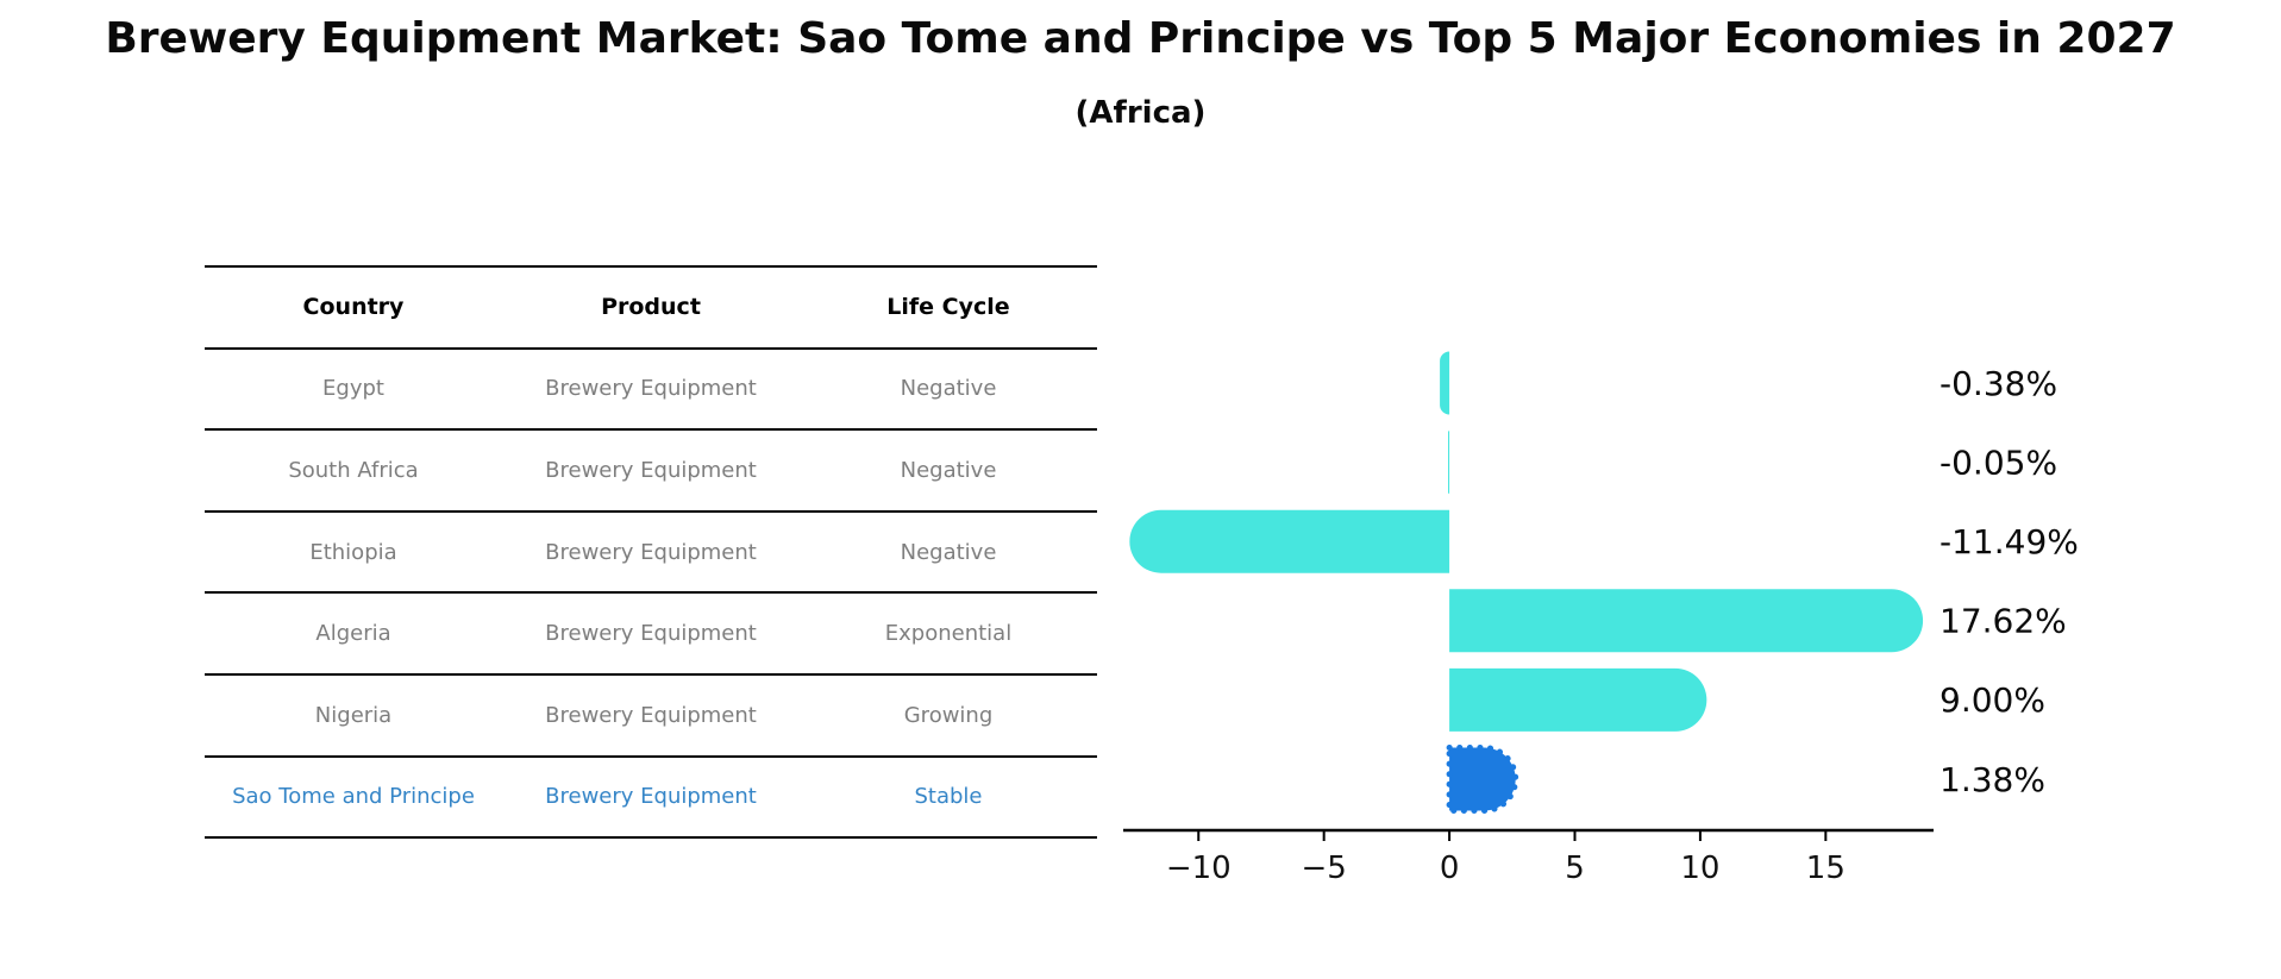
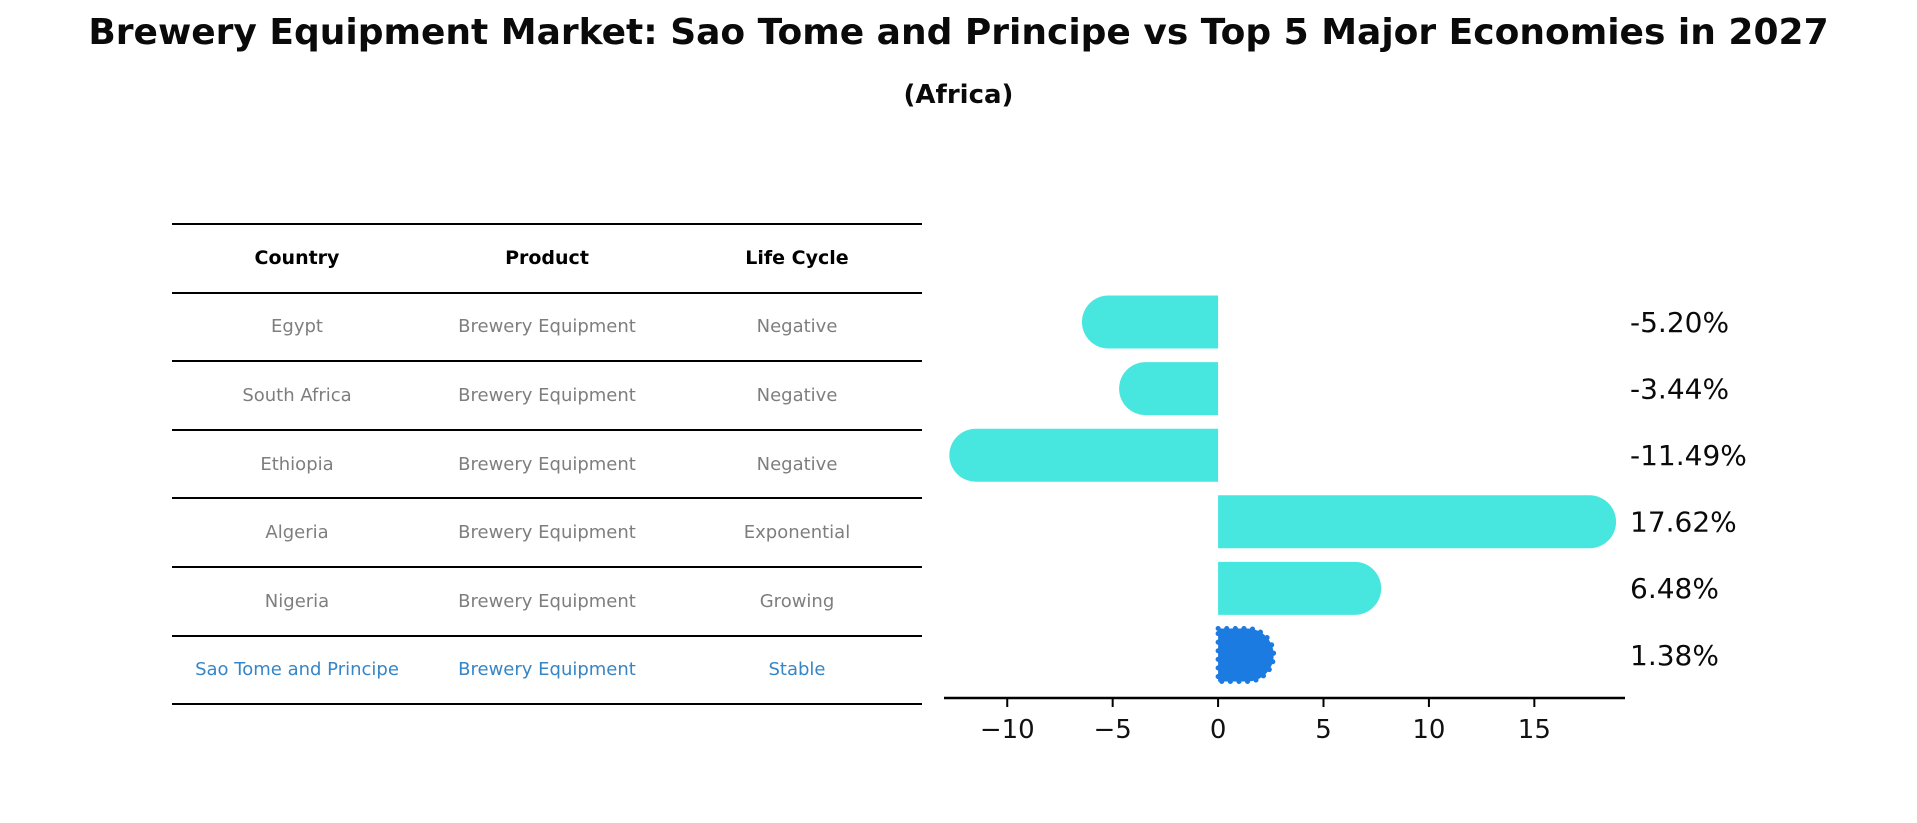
Egypt: -0.38% -> -5.20%
South Africa: -0.05% -> -3.44%
Nigeria: 9.00% -> 6.48%
